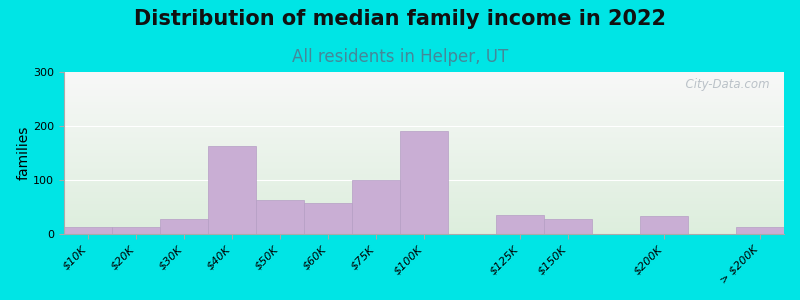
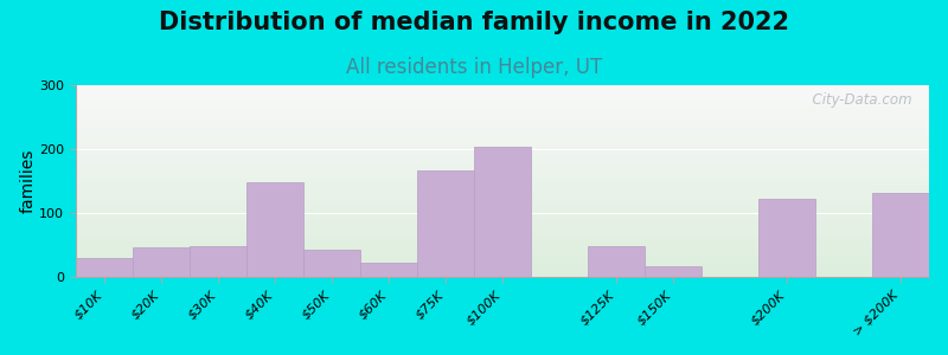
$10K: 13 -> 30
$20K: 13 -> 46
$30K: 28 -> 48
$40K: 163 -> 148
$50K: 63 -> 42
$60K: 58 -> 22
$75K: 100 -> 166
$100K: 190 -> 204
$125K: 35 -> 48
$150K: 28 -> 16
$200K: 33 -> 122
> $200K: 13 -> 132
